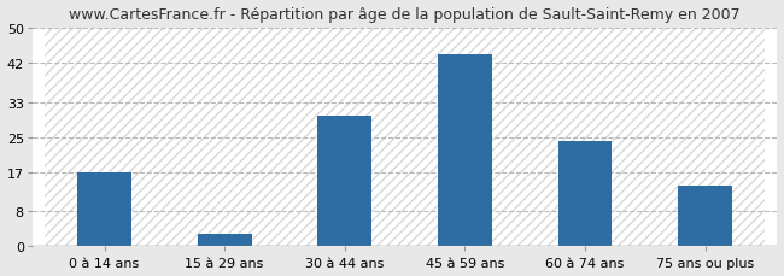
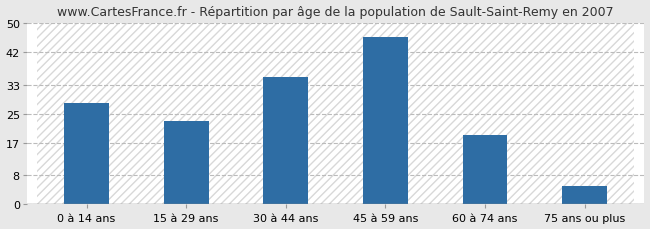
0 à 14 ans: 17 -> 28
15 à 29 ans: 3 -> 23
30 à 44 ans: 30 -> 35
45 à 59 ans: 44 -> 46
60 à 74 ans: 24 -> 19
75 ans ou plus: 14 -> 5
